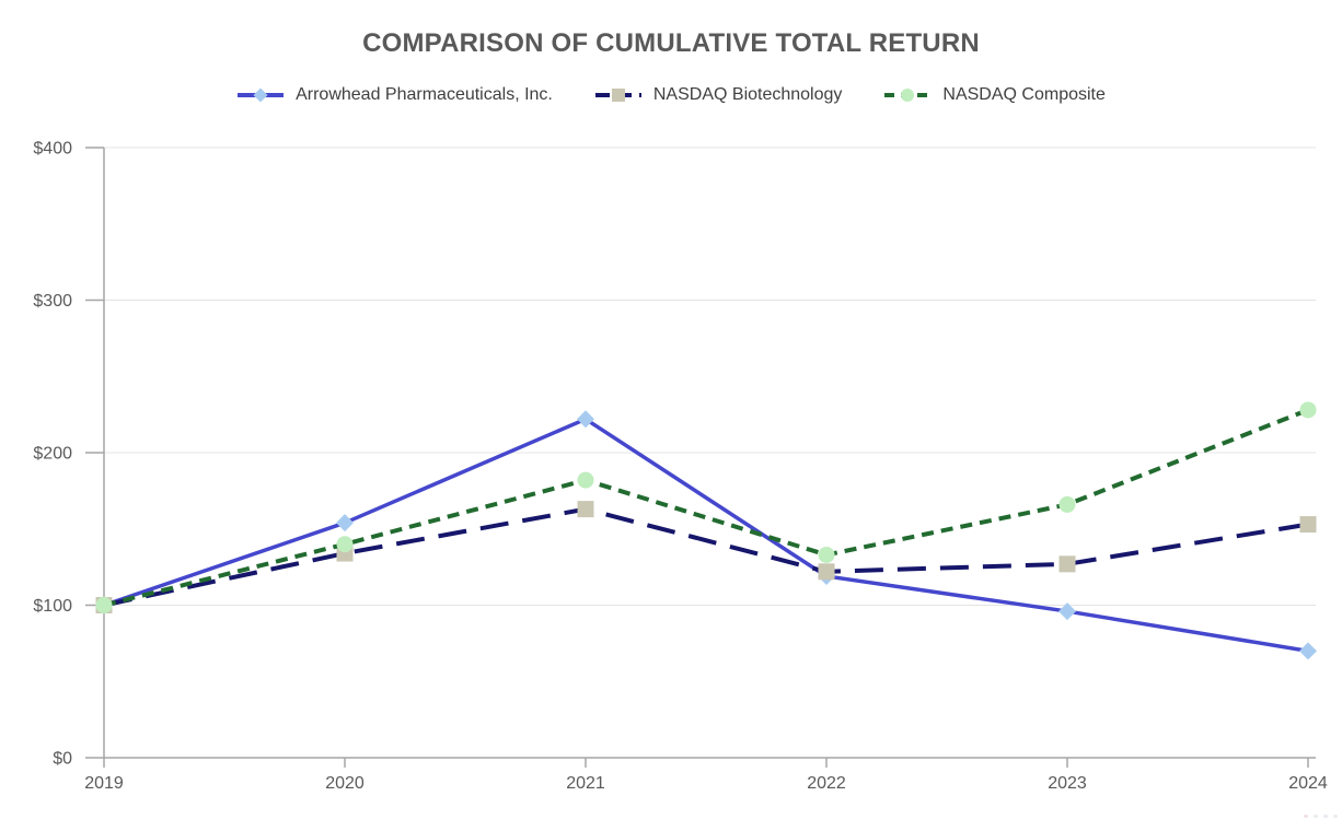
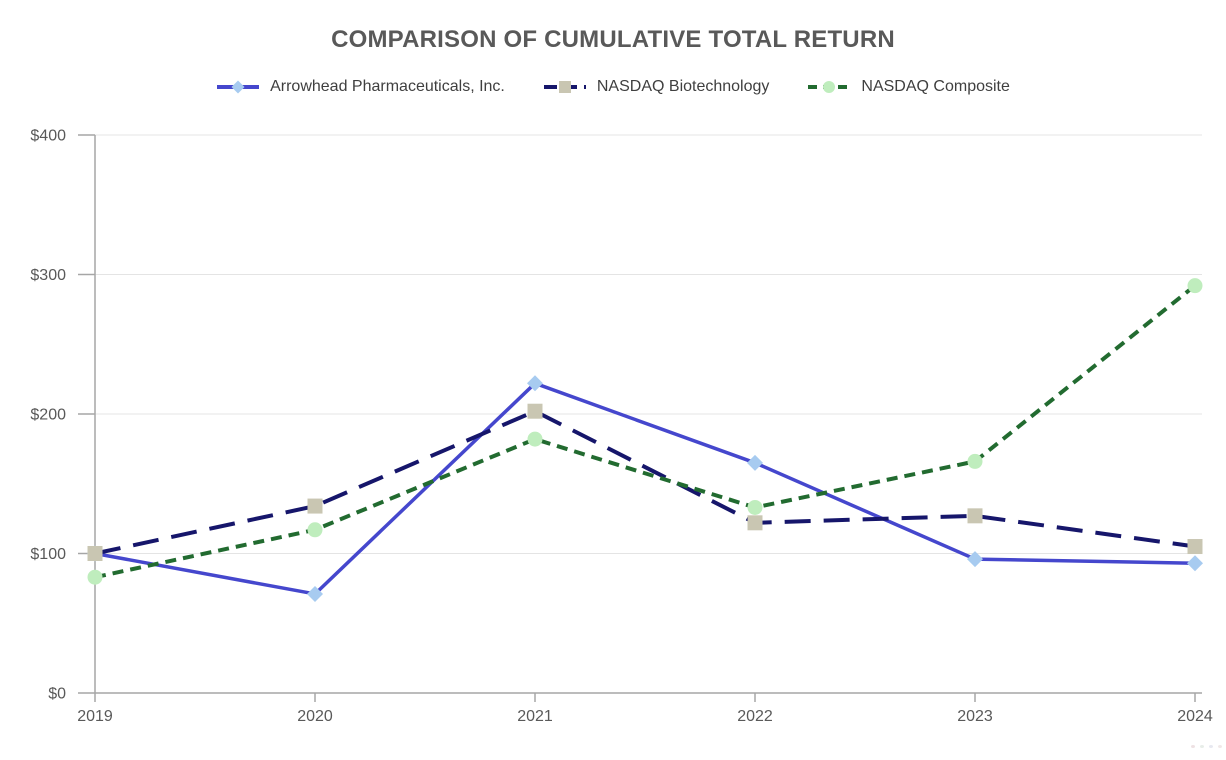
NASDAQ Composite/2019: $100 -> $83
Arrowhead Pharmaceuticals, Inc./2020: $154 -> $71
NASDAQ Composite/2020: $140 -> $117
NASDAQ Biotechnology/2021: $163 -> $202
Arrowhead Pharmaceuticals, Inc./2022: $119 -> $165
Arrowhead Pharmaceuticals, Inc./2024: $70 -> $93
NASDAQ Biotechnology/2024: $153 -> $105
NASDAQ Composite/2024: $228 -> $292
